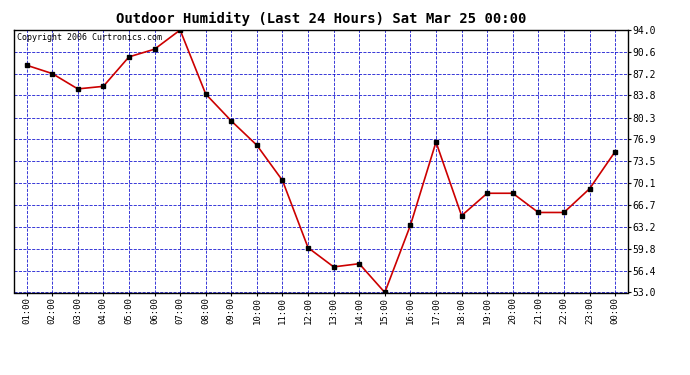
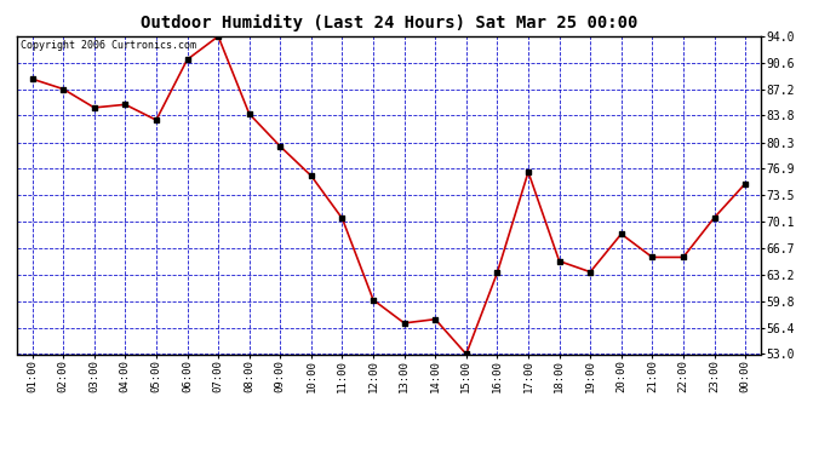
05:00: 89.8 -> 83.2
19:00: 68.5 -> 63.6
23:00: 69.2 -> 70.6
